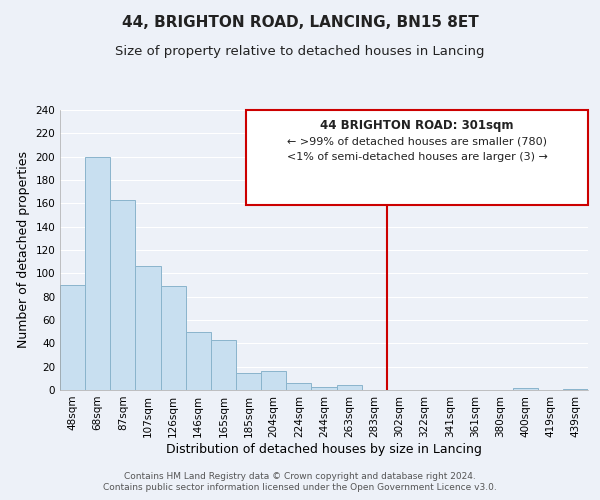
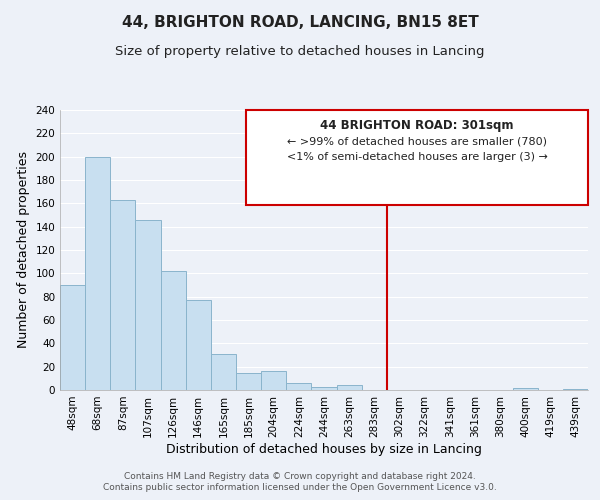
107sqm: 106 -> 146
126sqm: 89 -> 102
146sqm: 50 -> 77
165sqm: 43 -> 31
